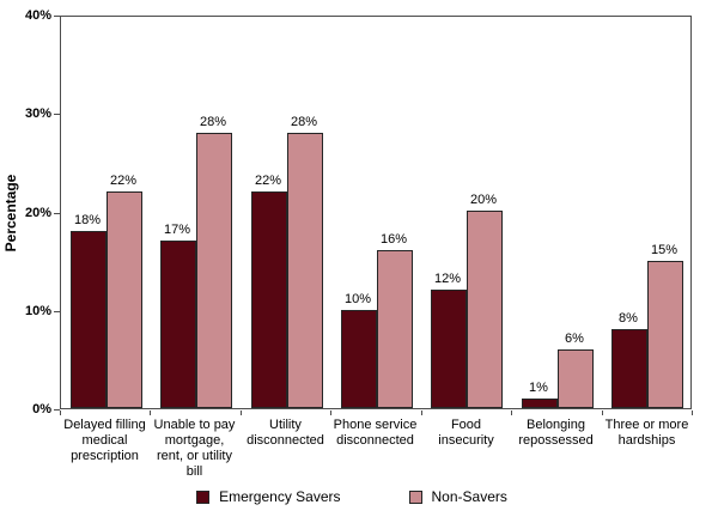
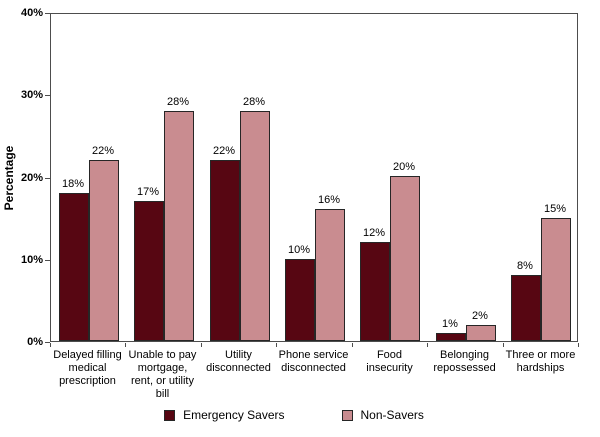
Non-Savers/Belonging repossessed: 6% -> 2%
